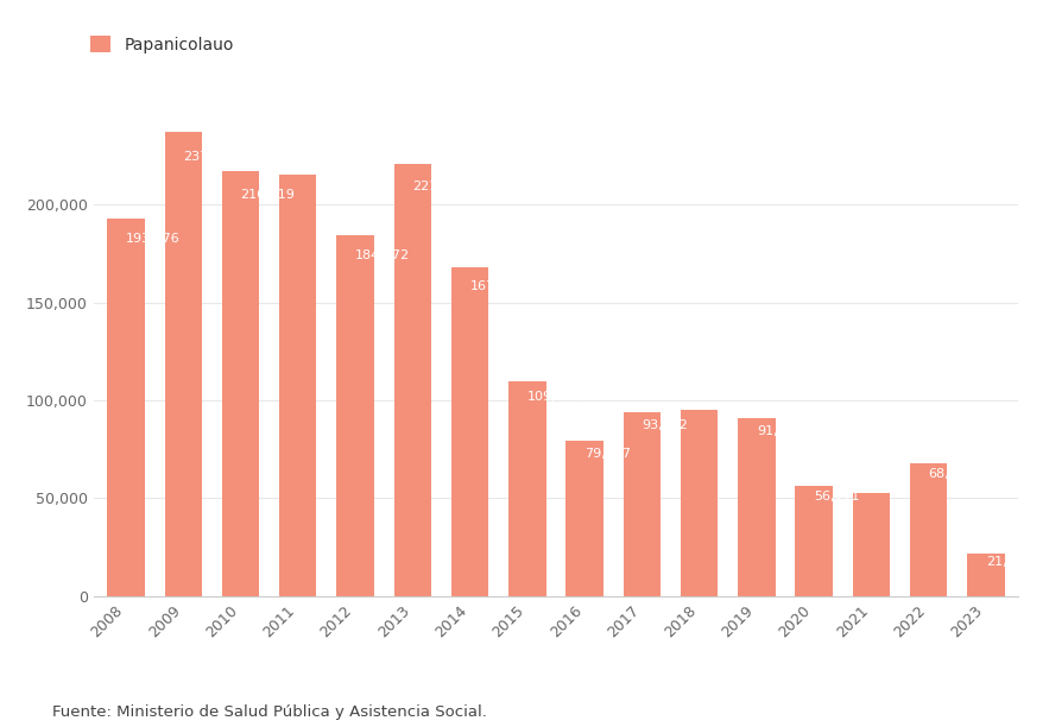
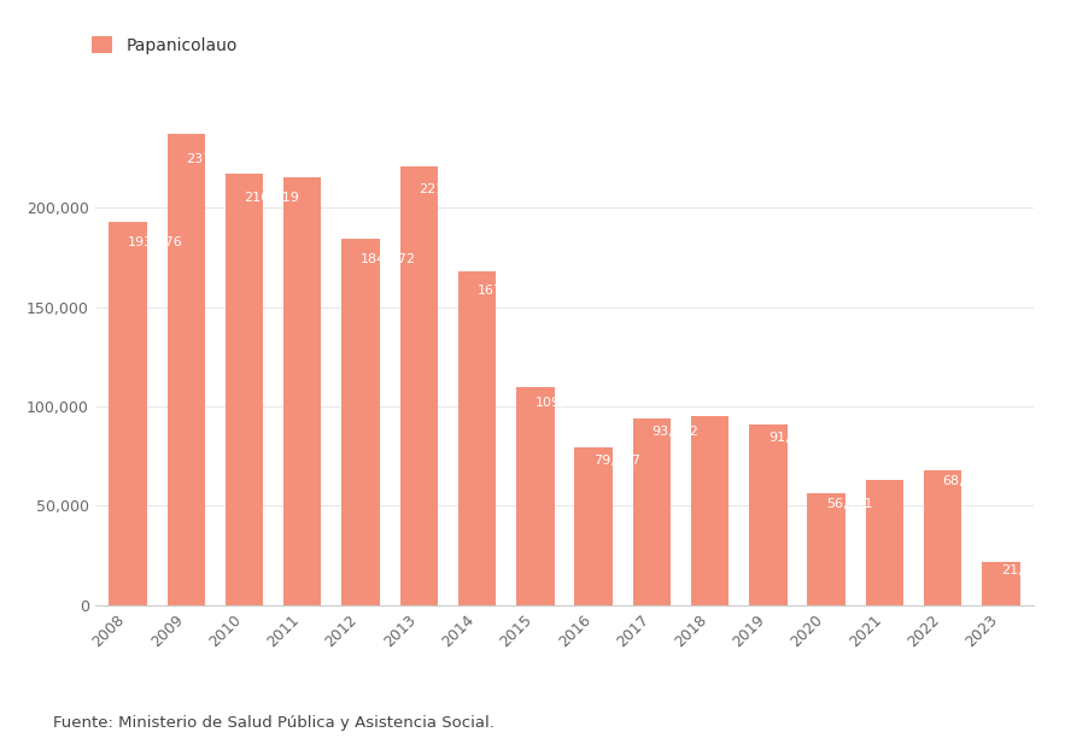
2021: 53,000 -> 63,000
